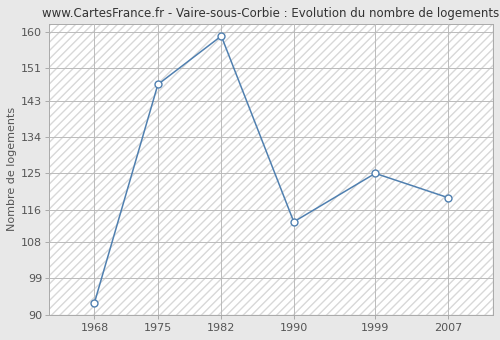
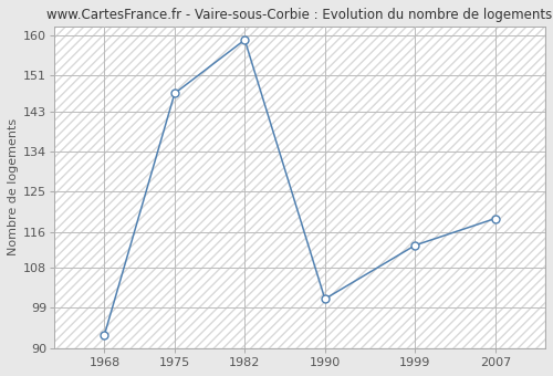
1990: 113 -> 101
1999: 125 -> 113
